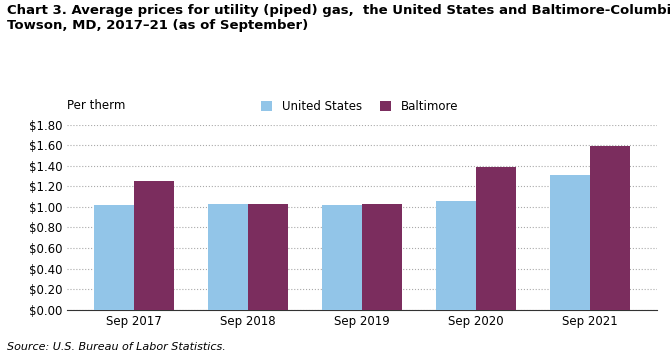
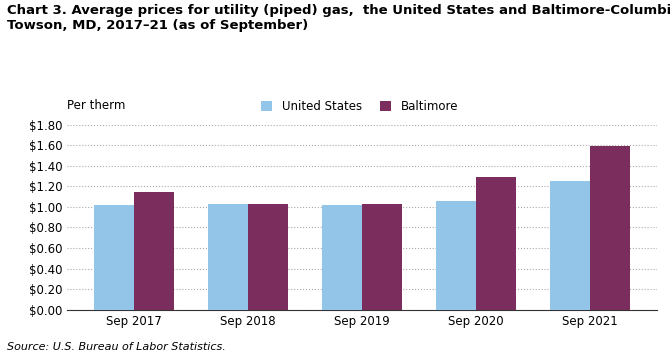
Baltimore/Sep 2017: $1.25 -> $1.14
Baltimore/Sep 2020: $1.39 -> $1.29
United States/Sep 2021: $1.31 -> $1.25
